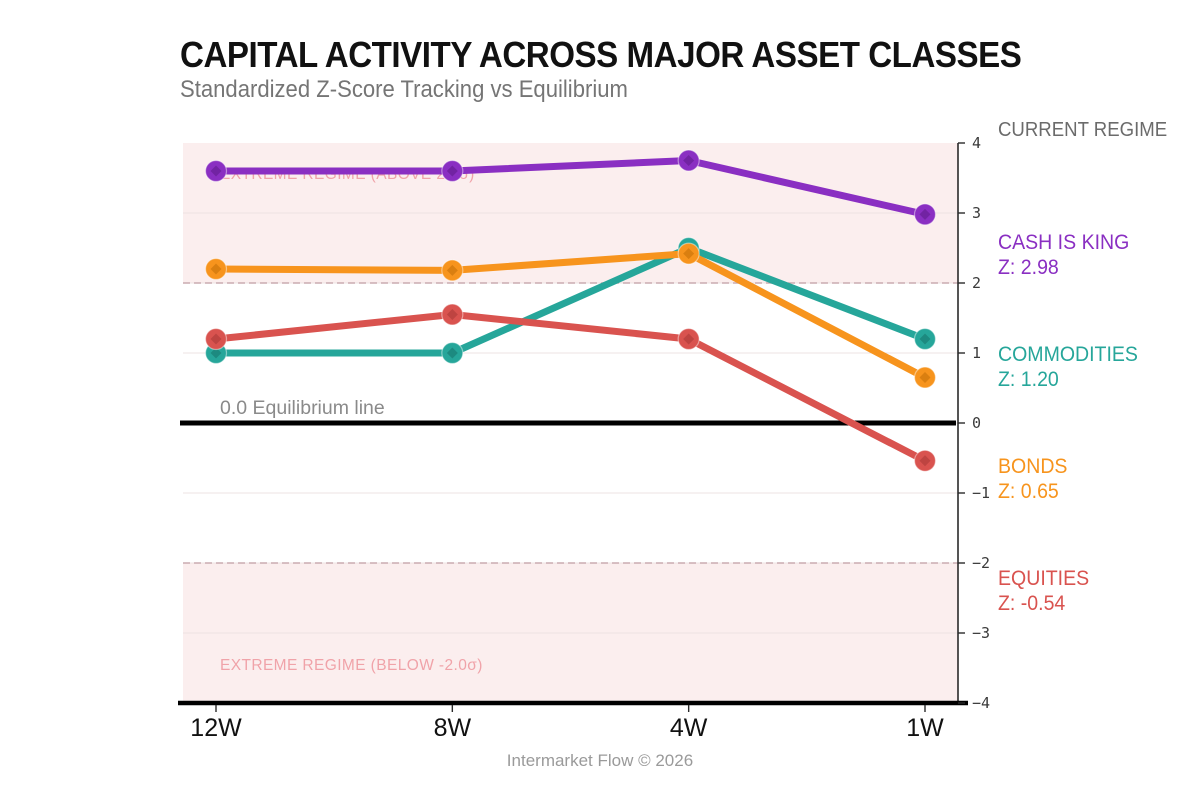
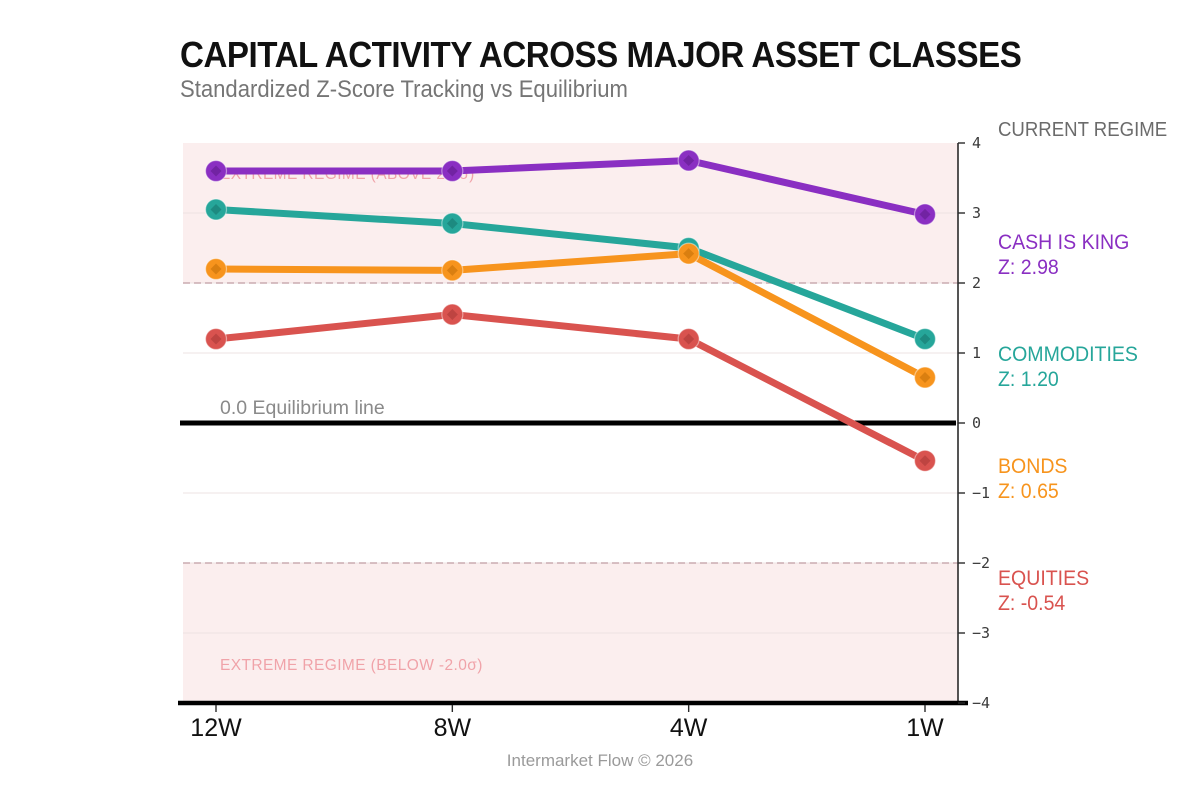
COMMODITIES/12W: 1.0 -> 3.0
COMMODITIES/8W: 1.0 -> 2.9
